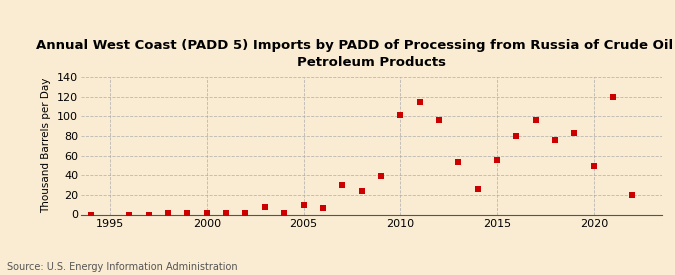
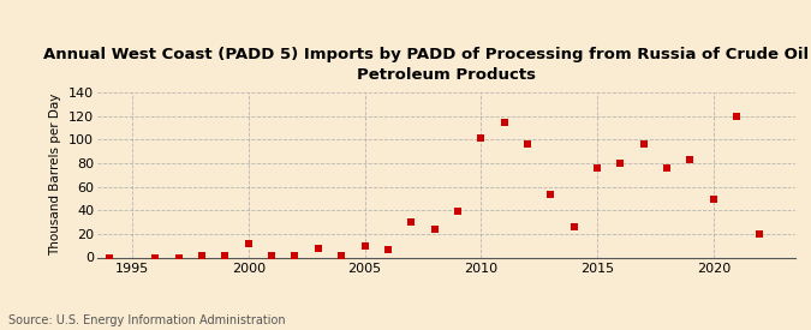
2000: 2 -> 12
2015: 56 -> 76
